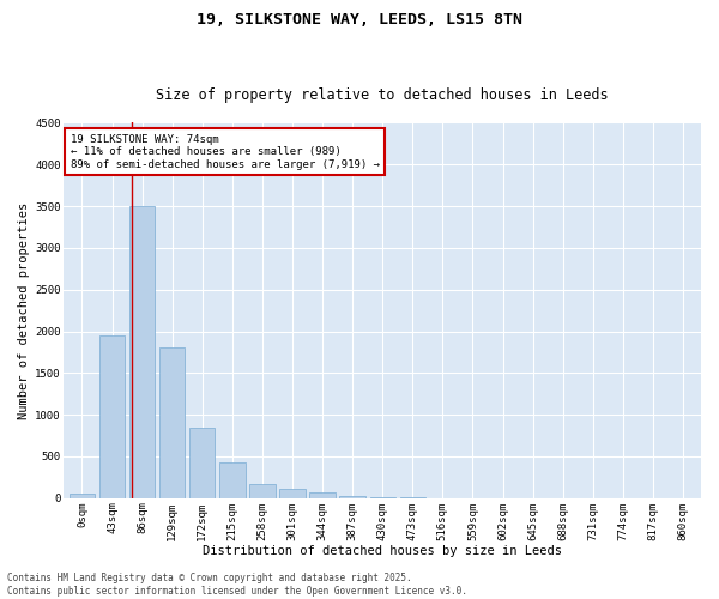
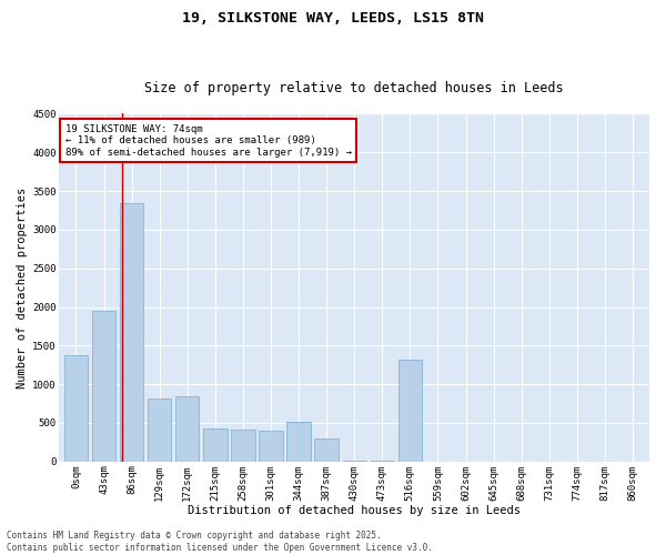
0sqm: 50 -> 1380
86sqm: 3500 -> 3340
129sqm: 1800 -> 820
258sqm: 180 -> 420
301sqm: 100 -> 400
344sqm: 60 -> 520
387sqm: 30 -> 300
516sqm: 0 -> 1320
